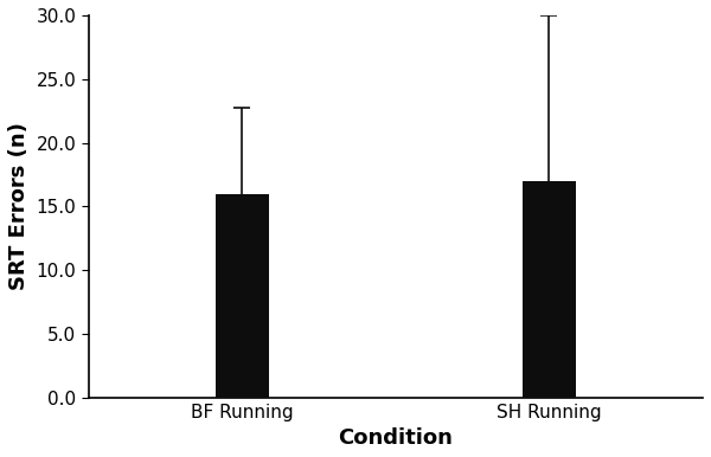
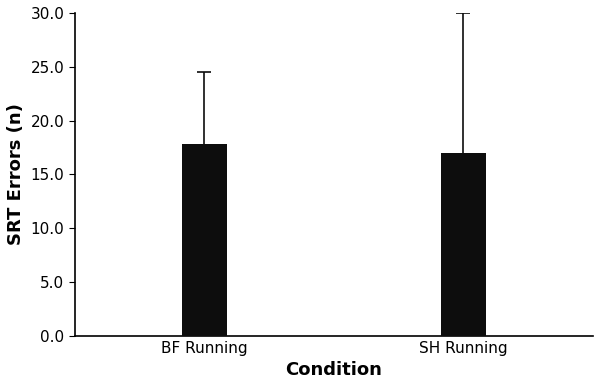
BF Running: 16.0 -> 17.8
